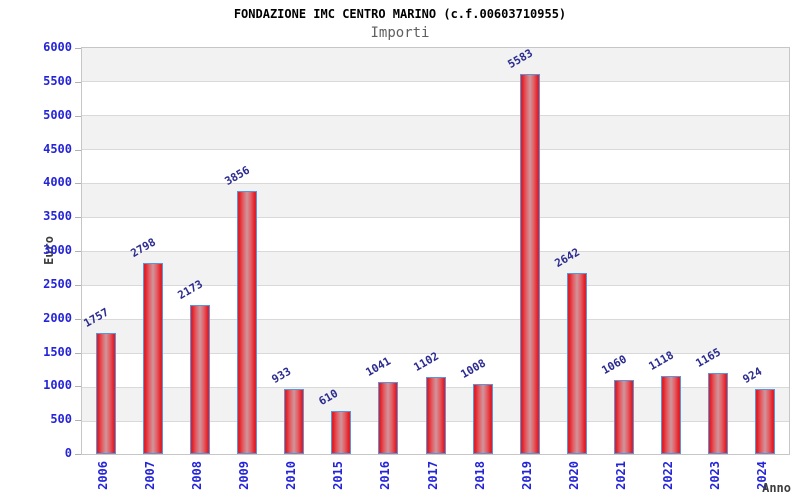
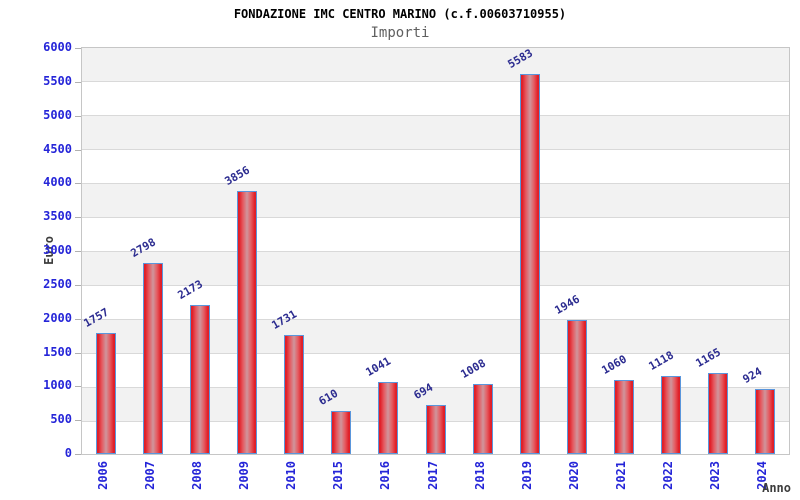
2010: 933 -> 1731
2017: 1102 -> 694
2020: 2642 -> 1946
